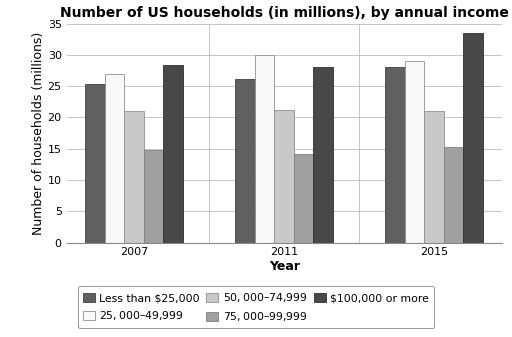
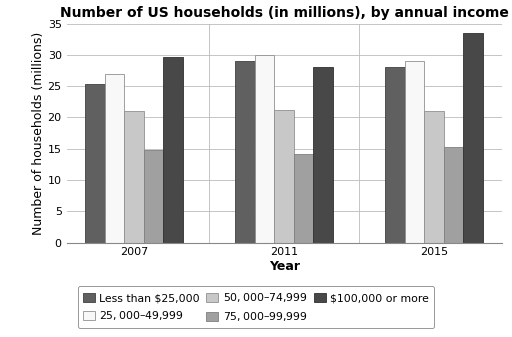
$100,000 or more/2007: 28.4 -> 29.7
Less than $25,000/2011: 26.2 -> 29.0
